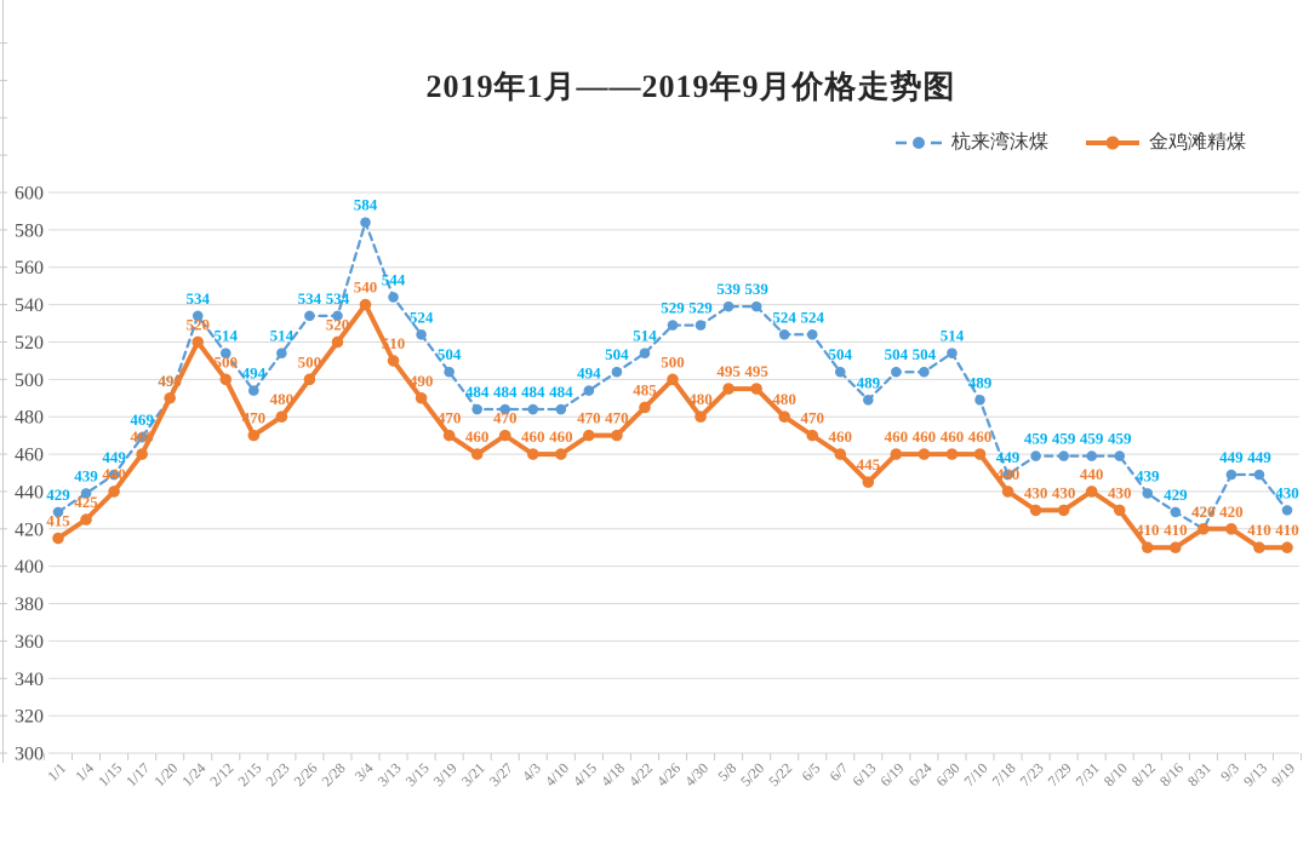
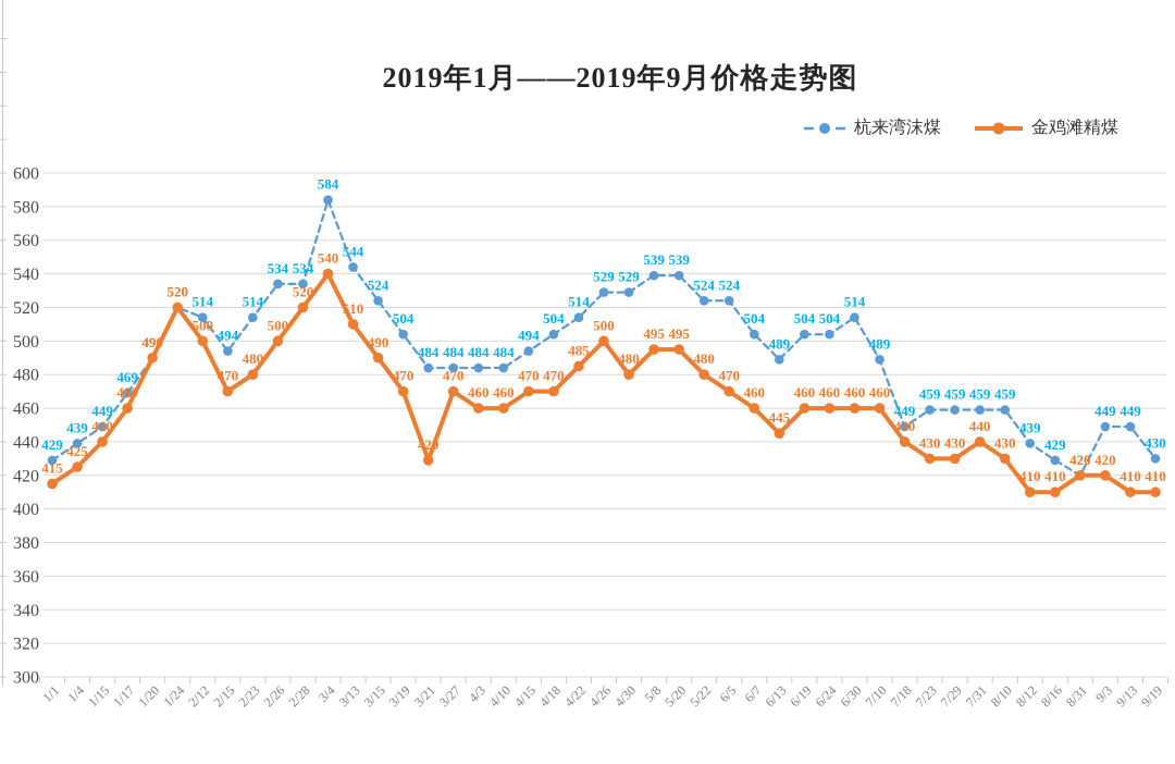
杭来湾沫煤/1/24: 534 -> 520
金鸡滩精煤/3/21: 460 -> 429
